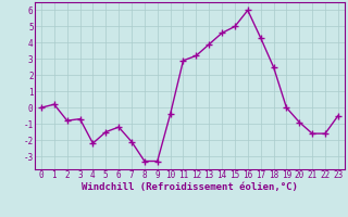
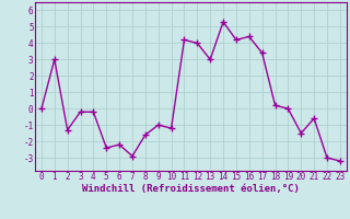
1: 0.2 -> 3.0
2: -0.8 -> -1.3
3: -0.7 -> -0.2
4: -2.2 -> -0.2
5: -1.5 -> -2.4
6: -1.2 -> -2.2
7: -2.1 -> -2.9
8: -3.3 -> -1.6
9: -3.3 -> -1.0
10: -0.4 -> -1.2
11: 2.9 -> 4.2
12: 3.2 -> 4.0
13: 3.9 -> 3.0
14: 4.6 -> 5.3
15: 5.0 -> 4.2
16: 6.0 -> 4.4
17: 4.3 -> 3.4
18: 2.5 -> 0.2
20: -0.9 -> -1.5
21: -1.6 -> -0.6
22: -1.6 -> -3.0
23: -0.5 -> -3.2
